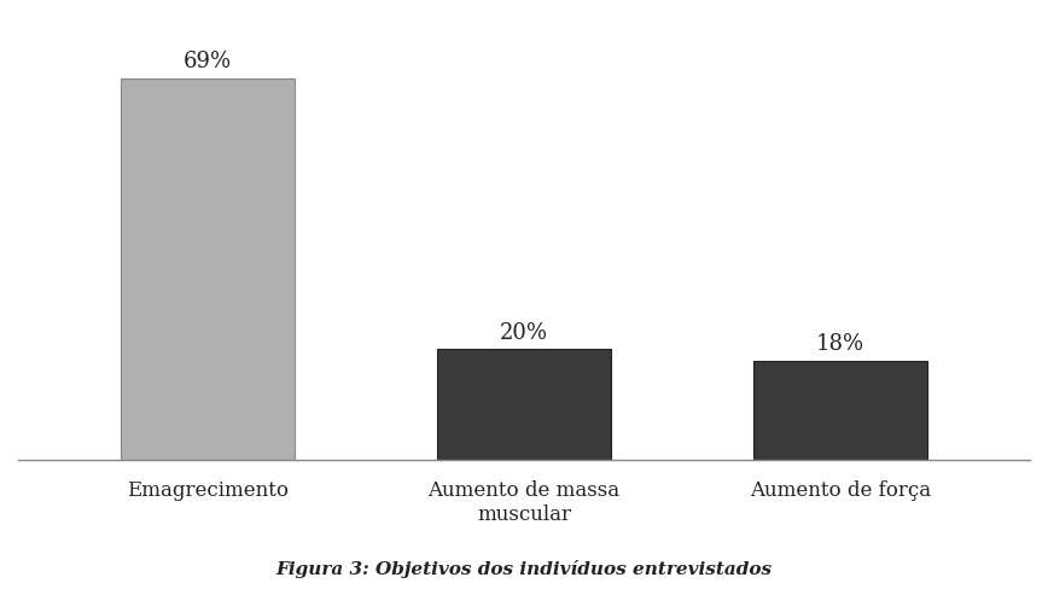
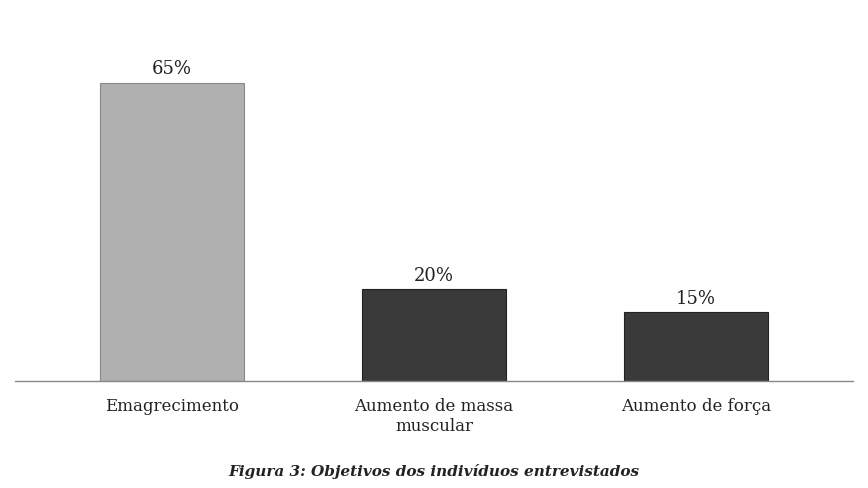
Emagrecimento: 69% -> 65%
Aumento de força: 18% -> 15%
